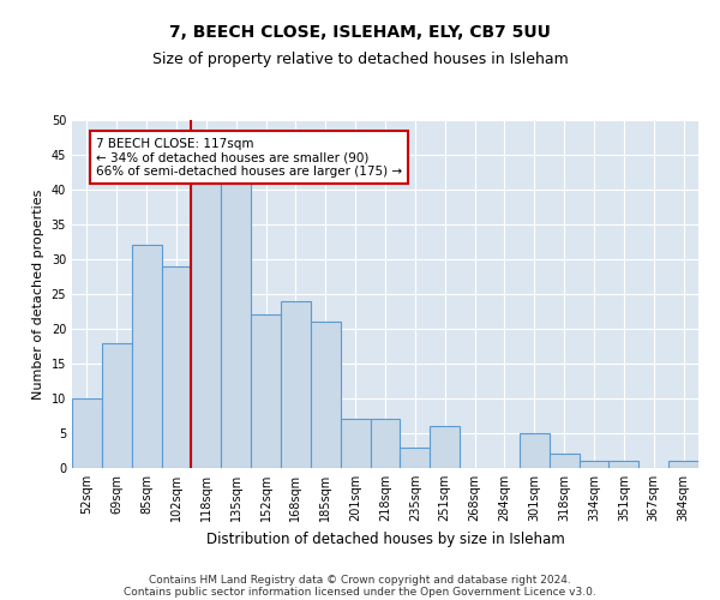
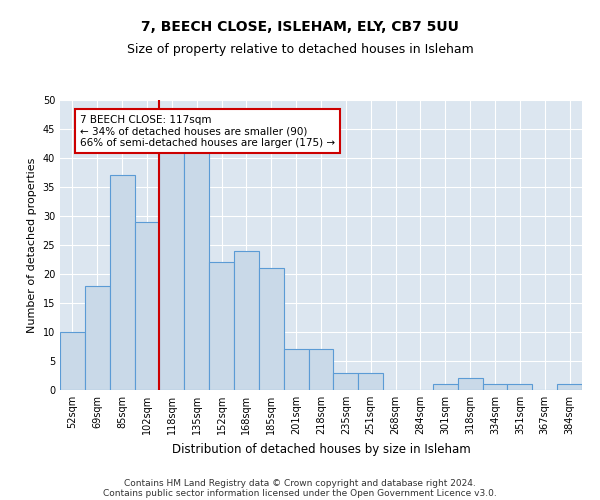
85sqm: 32 -> 37
251sqm: 6 -> 3
301sqm: 5 -> 1
